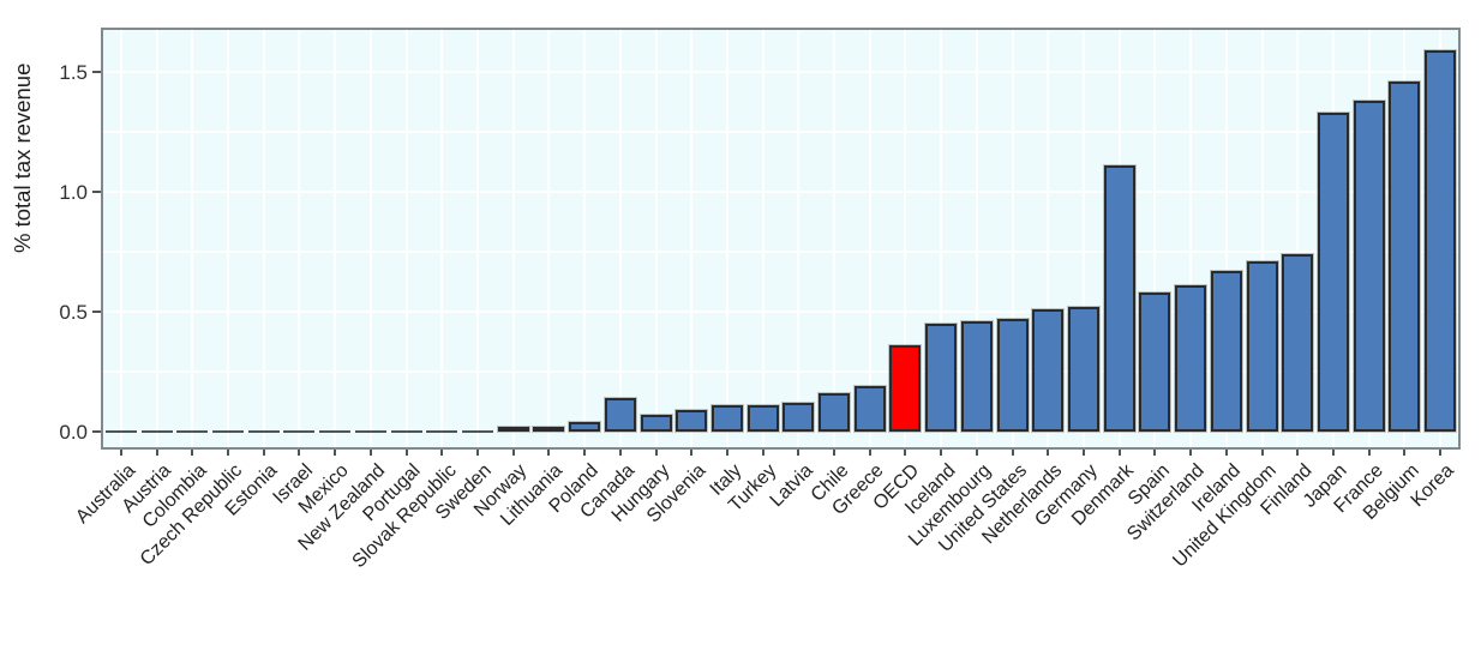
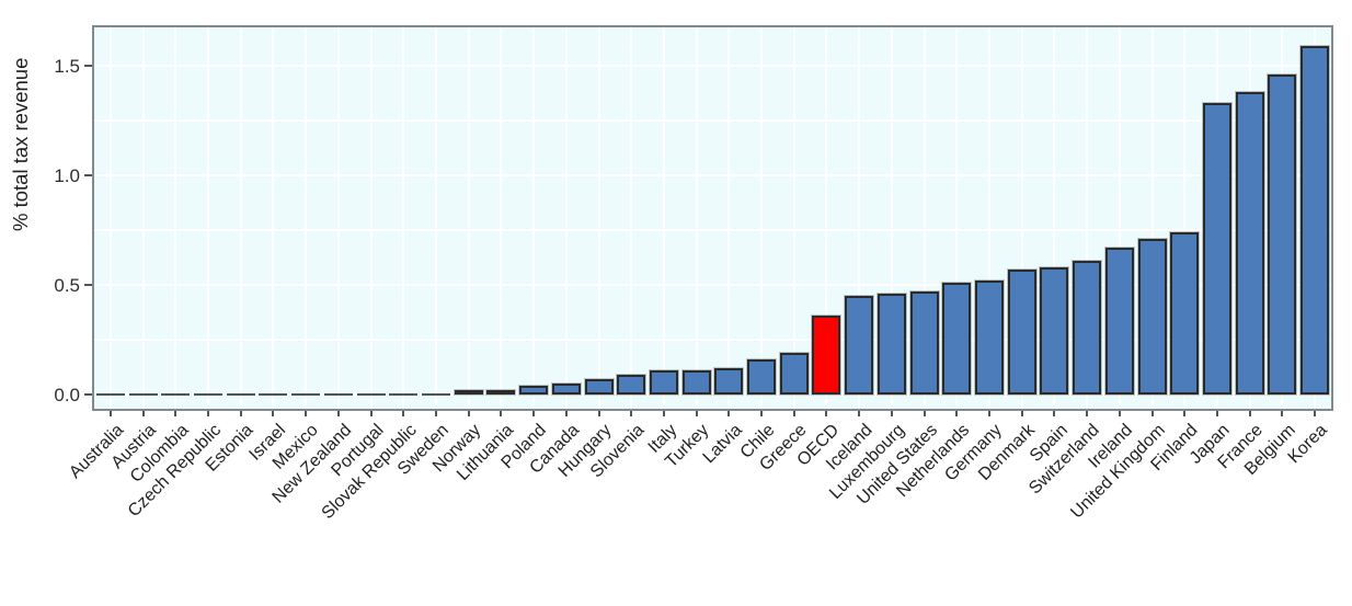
Canada: 0.14 -> 0.05
Denmark: 1.11 -> 0.57
